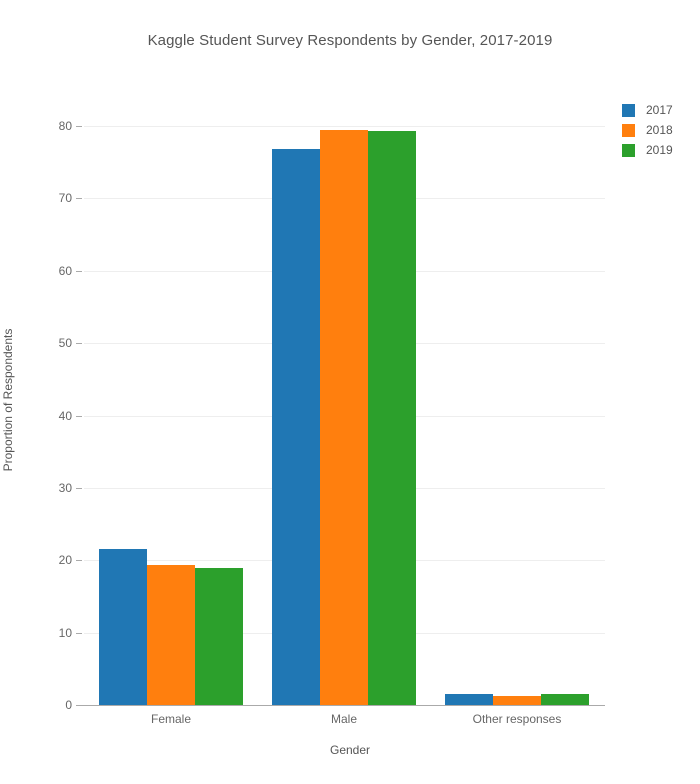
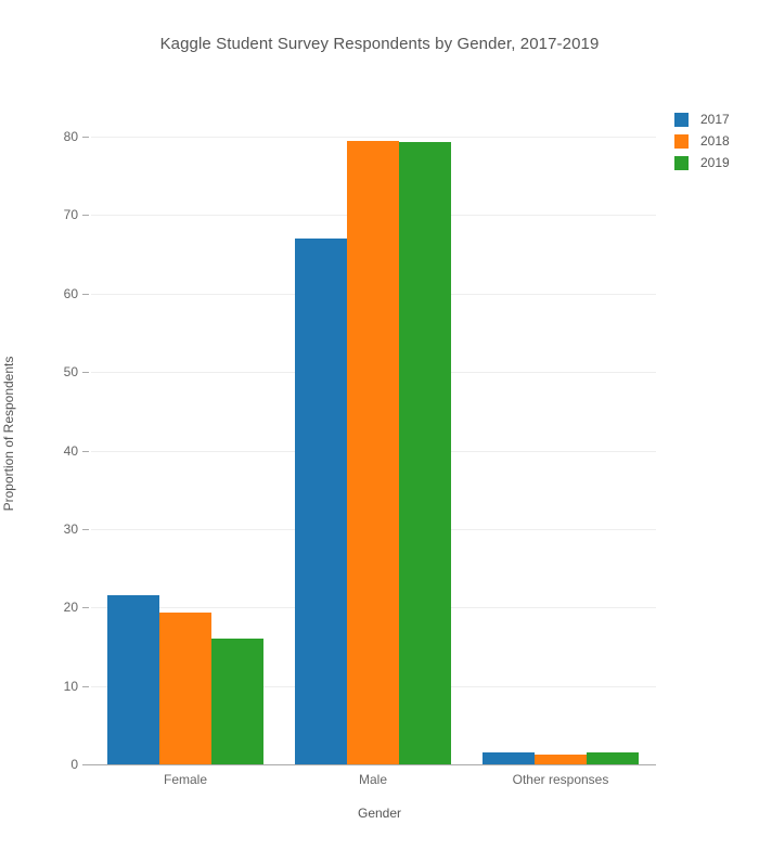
2019/Female: 19 -> 16
2017/Male: 77 -> 67
